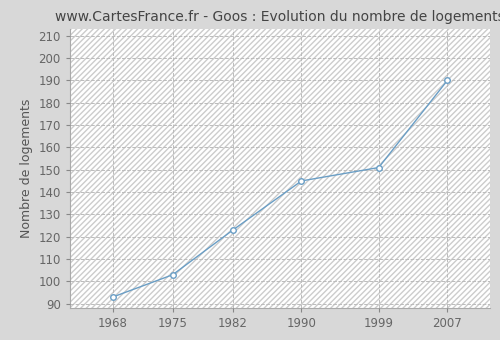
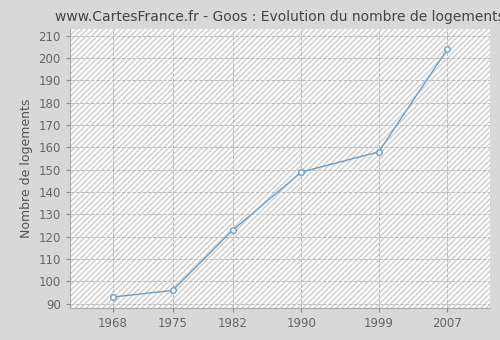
1975: 103 -> 96
1990: 145 -> 149
1999: 151 -> 158
2007: 190 -> 204
